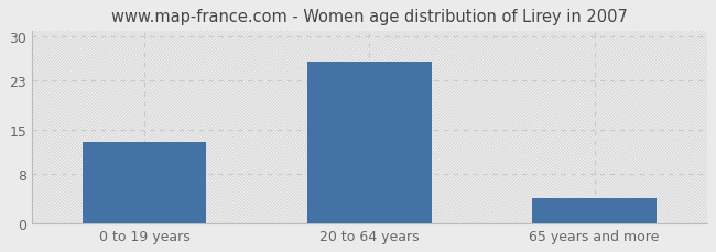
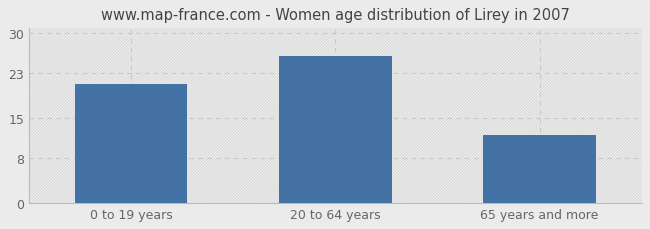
0 to 19 years: 13 -> 21
65 years and more: 4 -> 12
